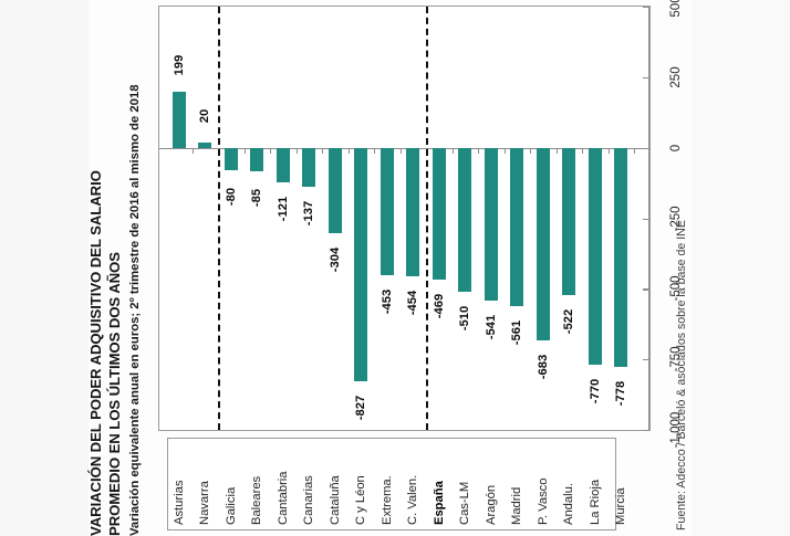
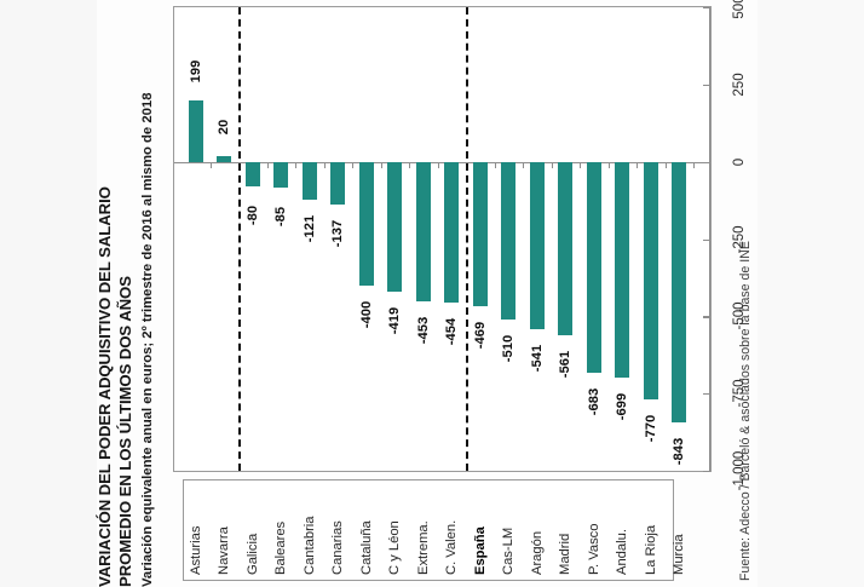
Cataluña: -304 -> -400
C y Léon: -827 -> -419
Andalu.: -522 -> -699
Murcia: -778 -> -843
